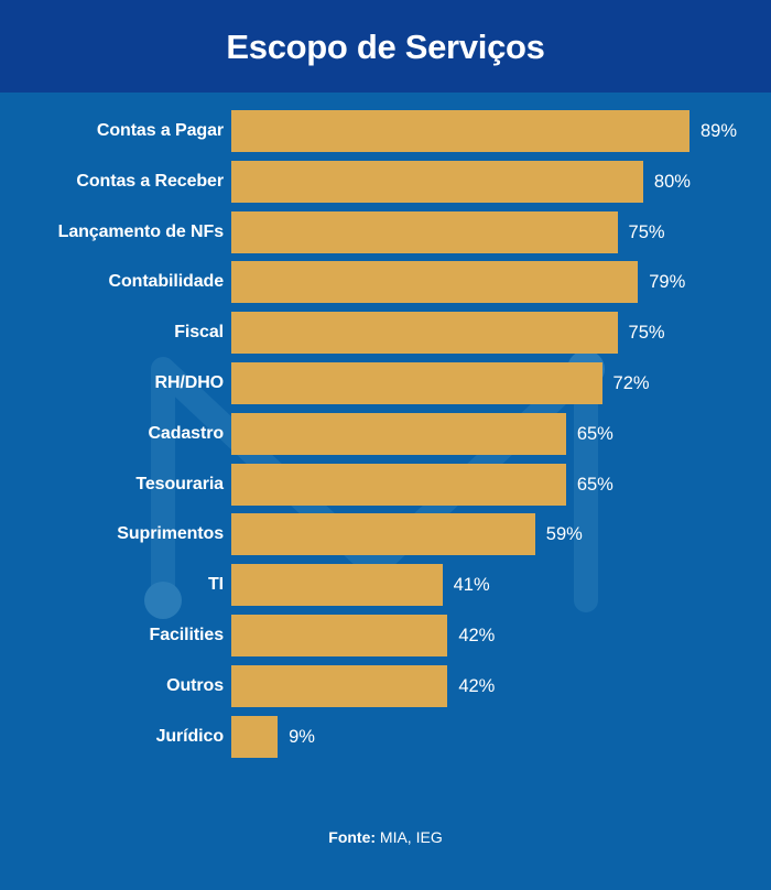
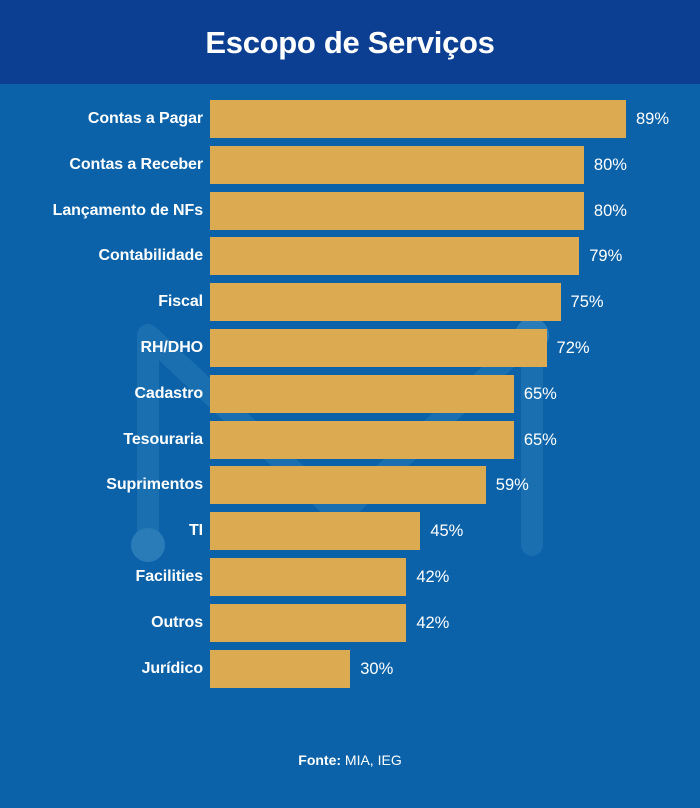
Lançamento de NFs: 75% -> 80%
TI: 41% -> 45%
Jurídico: 9% -> 30%
